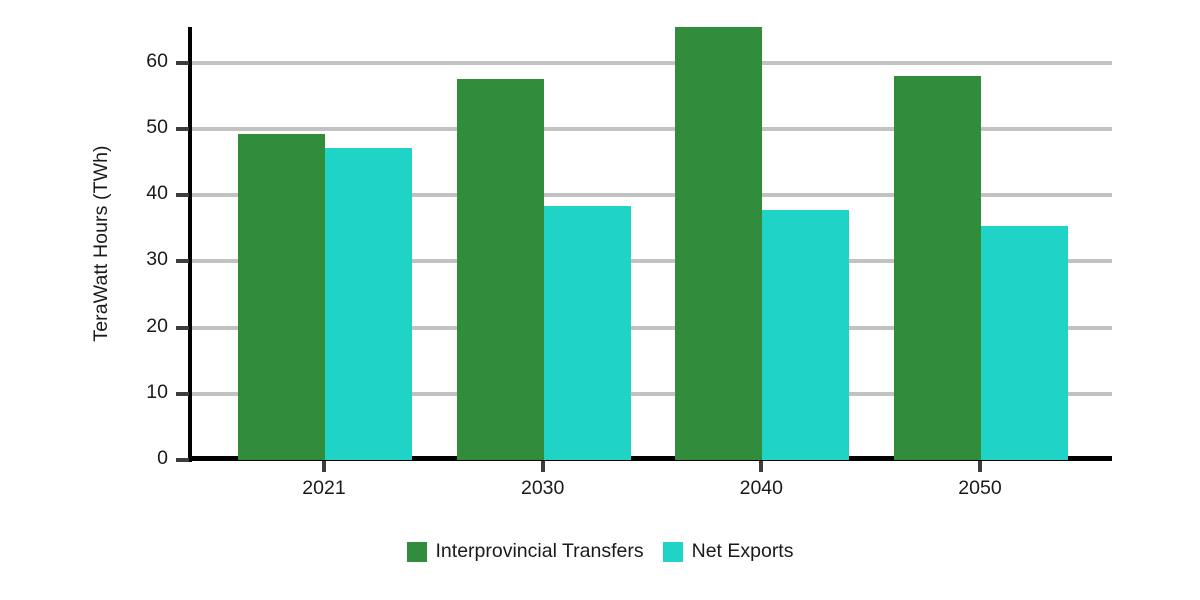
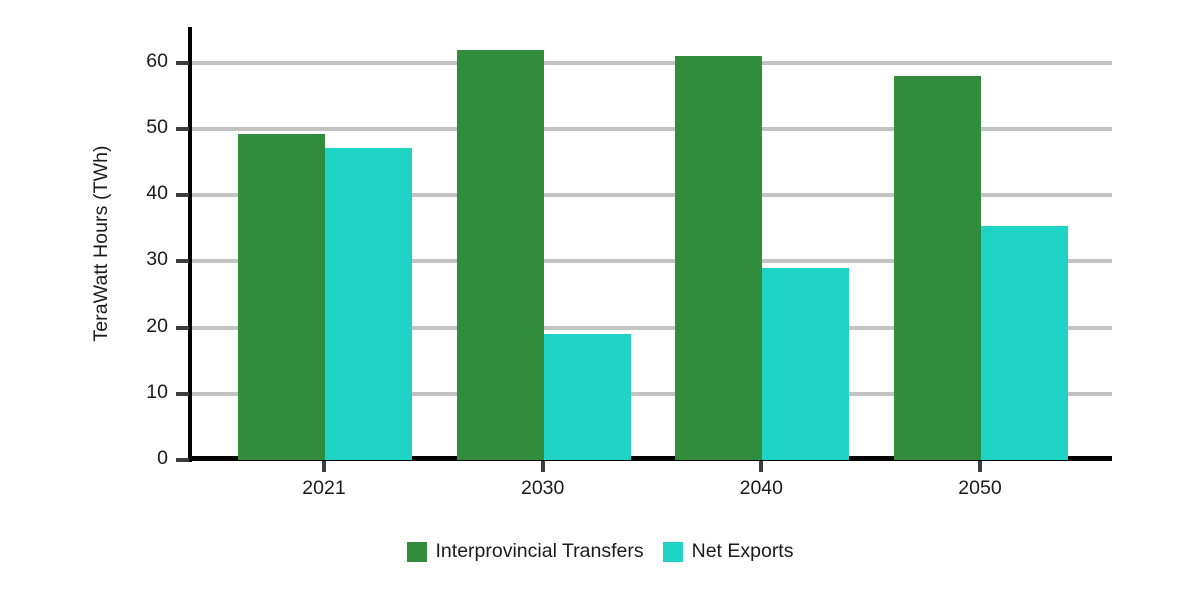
Interprovincial Transfers/2030: 58 -> 62
Net Exports/2030: 38 -> 19
Interprovincial Transfers/2040: 65 -> 61
Net Exports/2040: 38 -> 29
